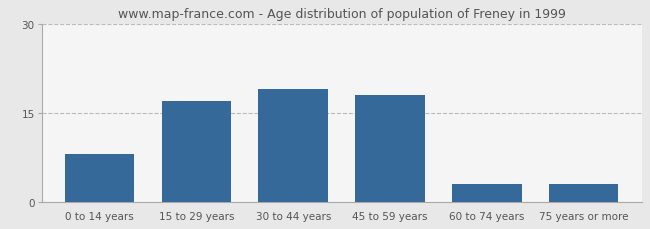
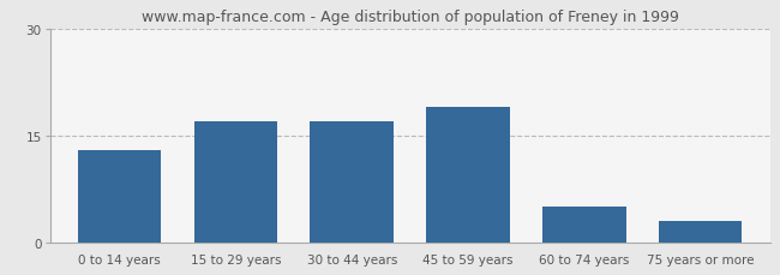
0 to 14 years: 8 -> 13
30 to 44 years: 19 -> 17
45 to 59 years: 18 -> 19
60 to 74 years: 3 -> 5
